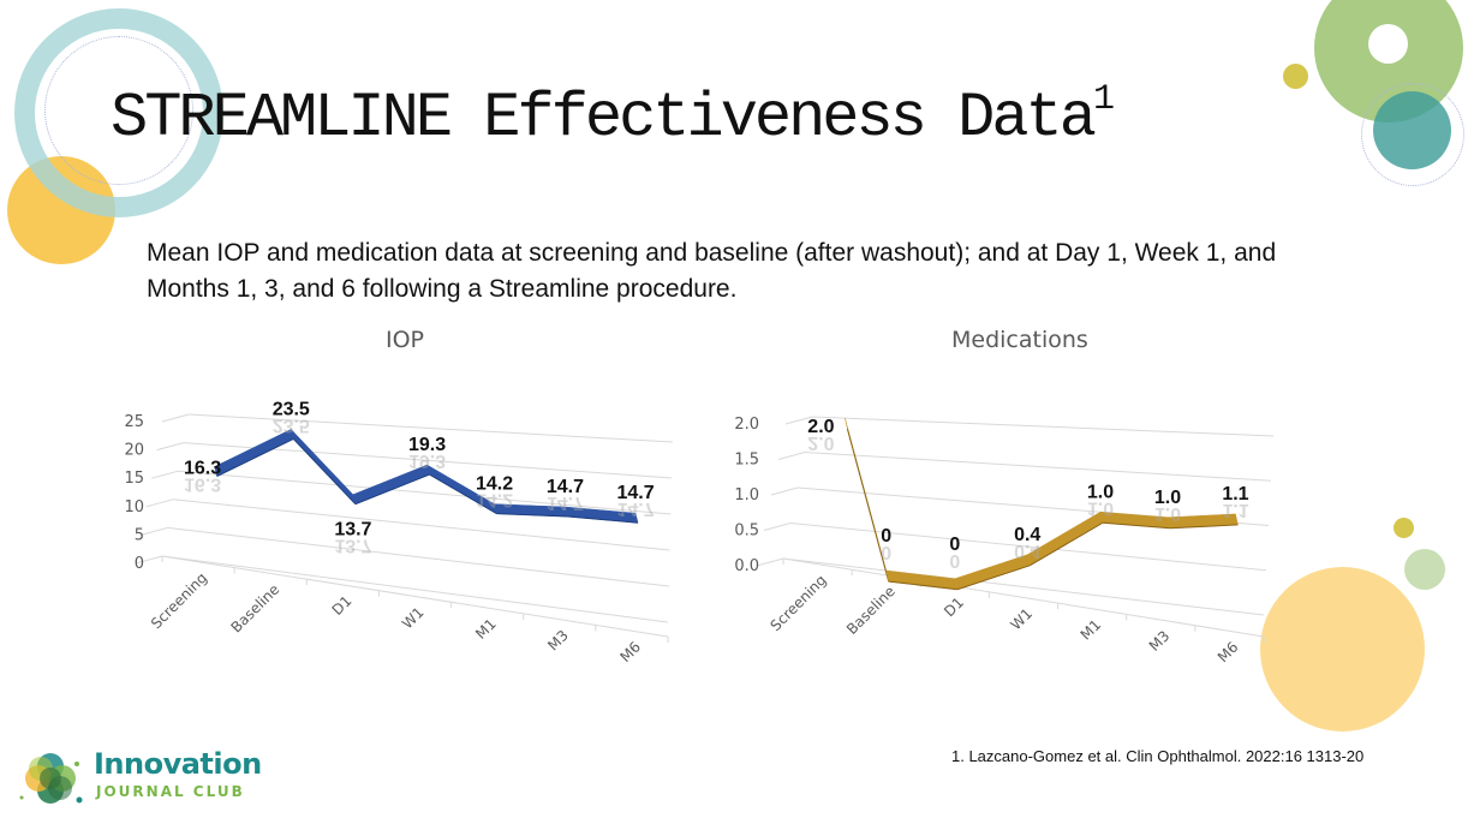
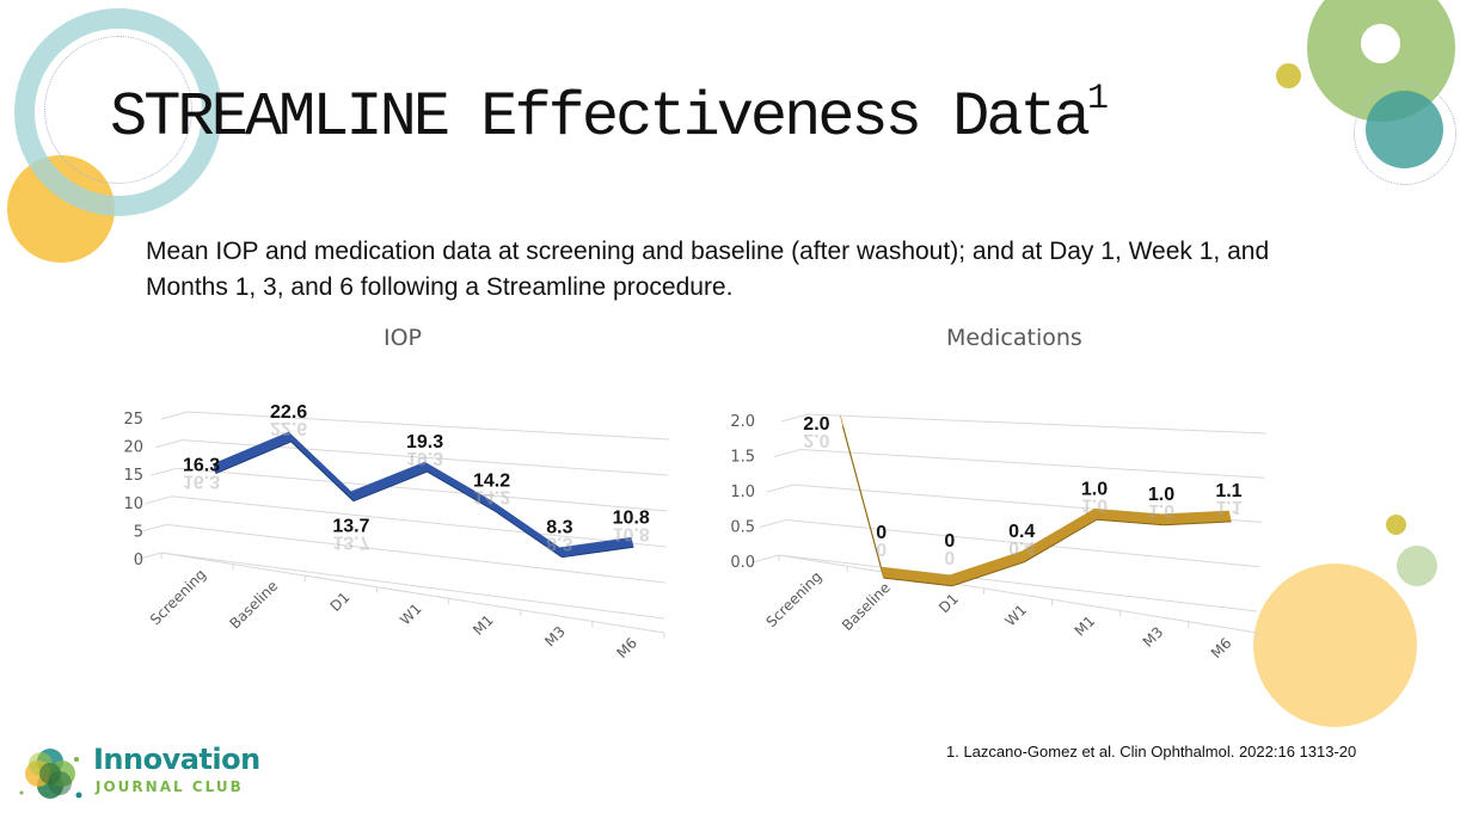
IOP/Baseline: 23.5 -> 22.6
IOP/M3: 14.7 -> 8.3
IOP/M6: 14.7 -> 10.8
